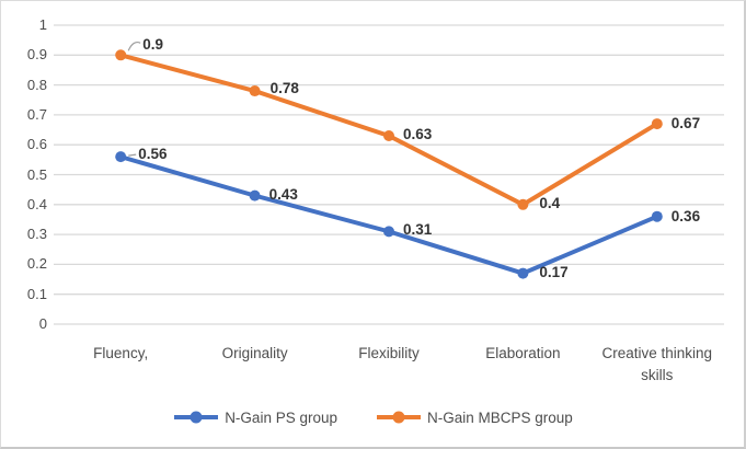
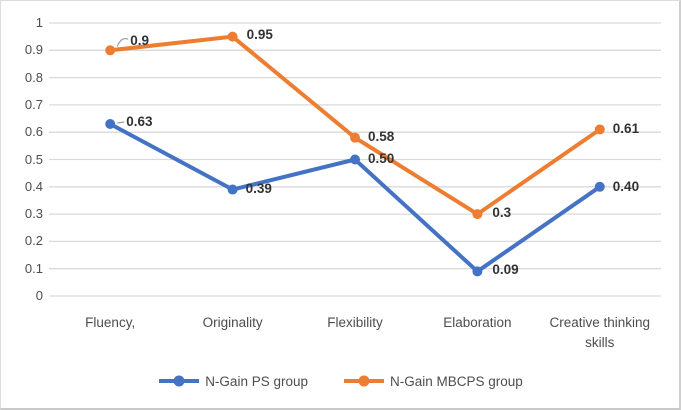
N-Gain PS group/Fluency,: 0.56 -> 0.63
N-Gain PS group/Originality: 0.43 -> 0.39
N-Gain MBCPS group/Originality: 0.78 -> 0.95
N-Gain PS group/Flexibility: 0.31 -> 0.50
N-Gain MBCPS group/Flexibility: 0.63 -> 0.58
N-Gain PS group/Elaboration: 0.17 -> 0.09
N-Gain MBCPS group/Elaboration: 0.4 -> 0.3
N-Gain PS group/Creative thinking skills: 0.36 -> 0.40
N-Gain MBCPS group/Creative thinking skills: 0.67 -> 0.61
